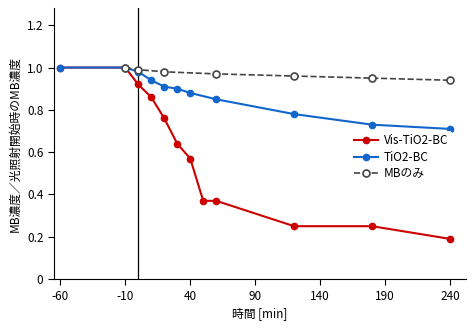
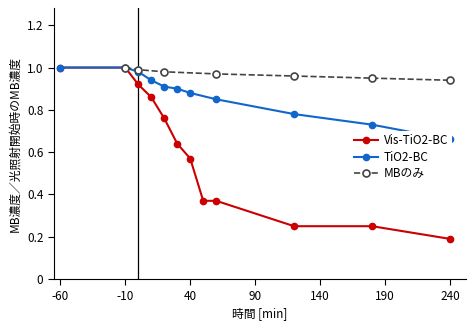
TiO2-BC/240: 0.71 -> 0.66
